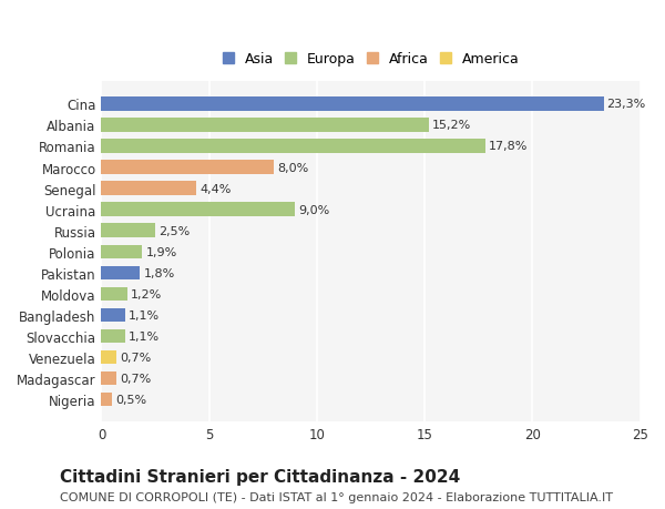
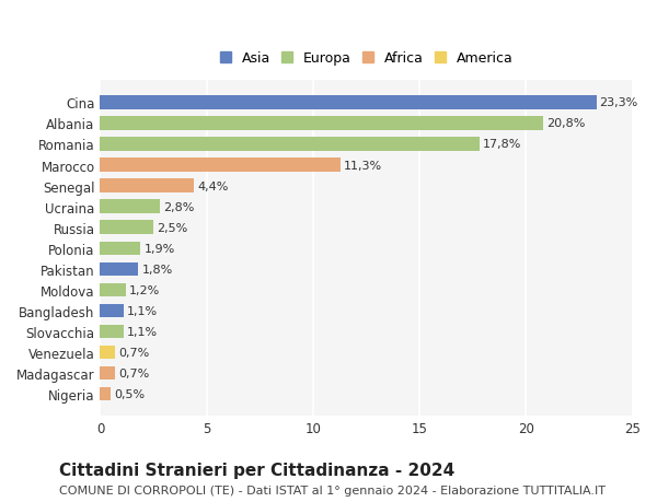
Albania: 15,2% -> 20,8%
Marocco: 8,0% -> 11,3%
Ucraina: 9,0% -> 2,8%
